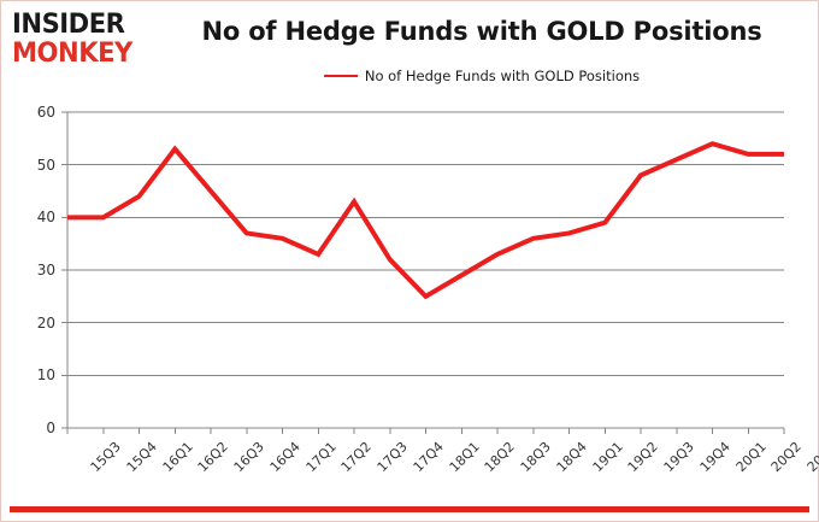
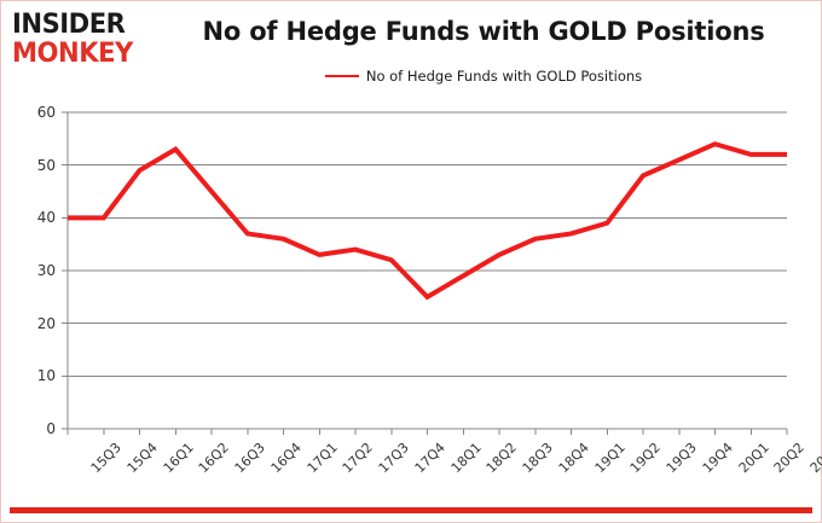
16Q1: 44 -> 49
17Q3: 43 -> 34
